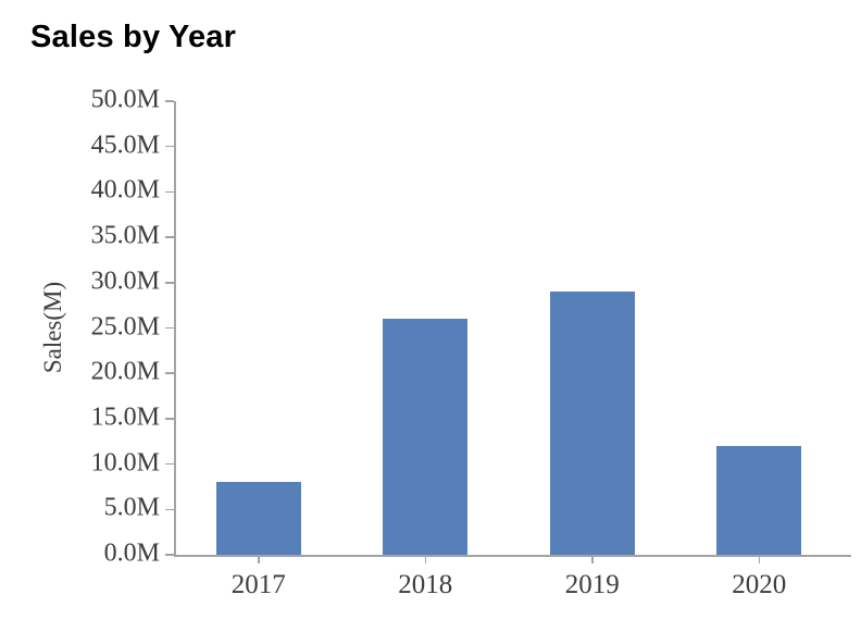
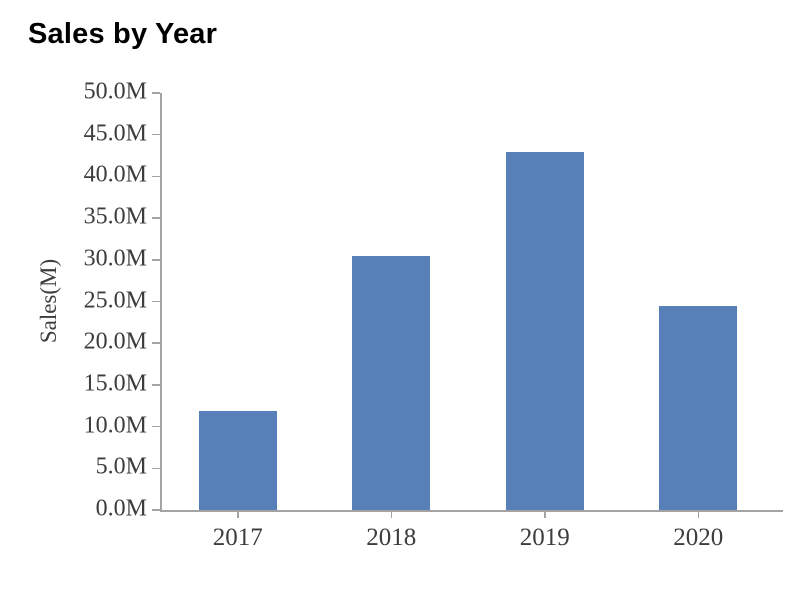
2017: 8M -> 12M
2018: 26M -> 30M
2019: 29M -> 43M
2020: 12M -> 24M
